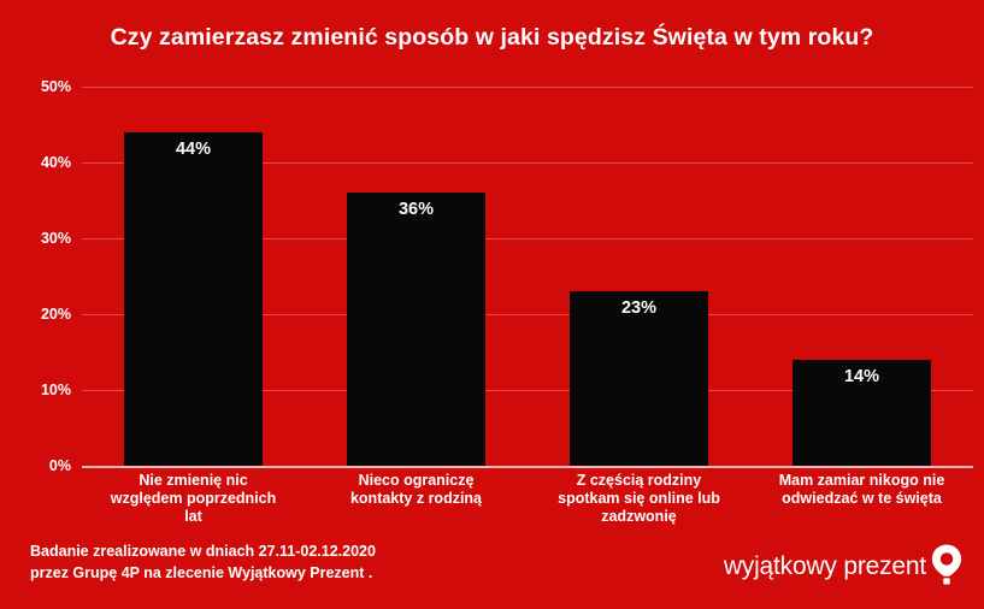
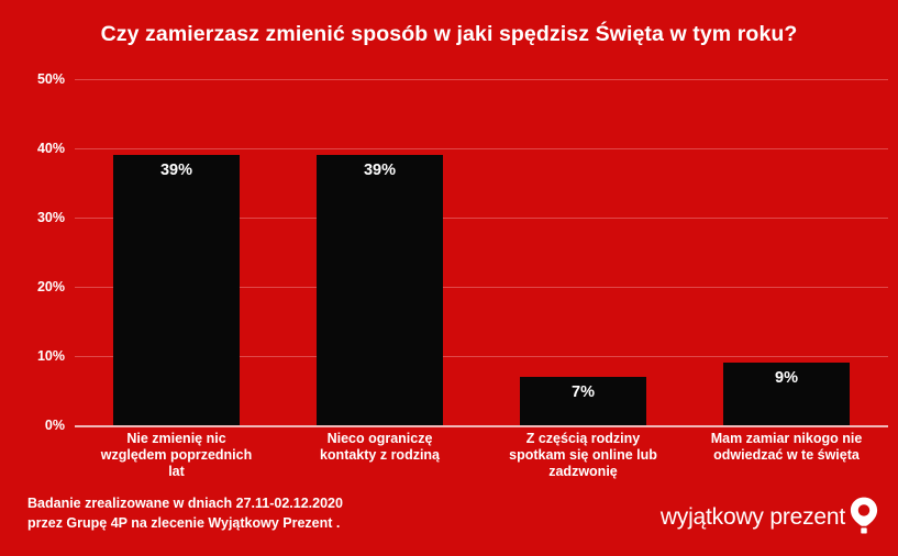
Nie zmienię nic względem poprzednich lat: 44% -> 39%
Nieco ograniczę kontakty z rodziną: 36% -> 39%
Z częścią rodziny spotkam się online lub zadzwonię: 23% -> 7%
Mam zamiar nikogo nie odwiedzać w te święta: 14% -> 9%
